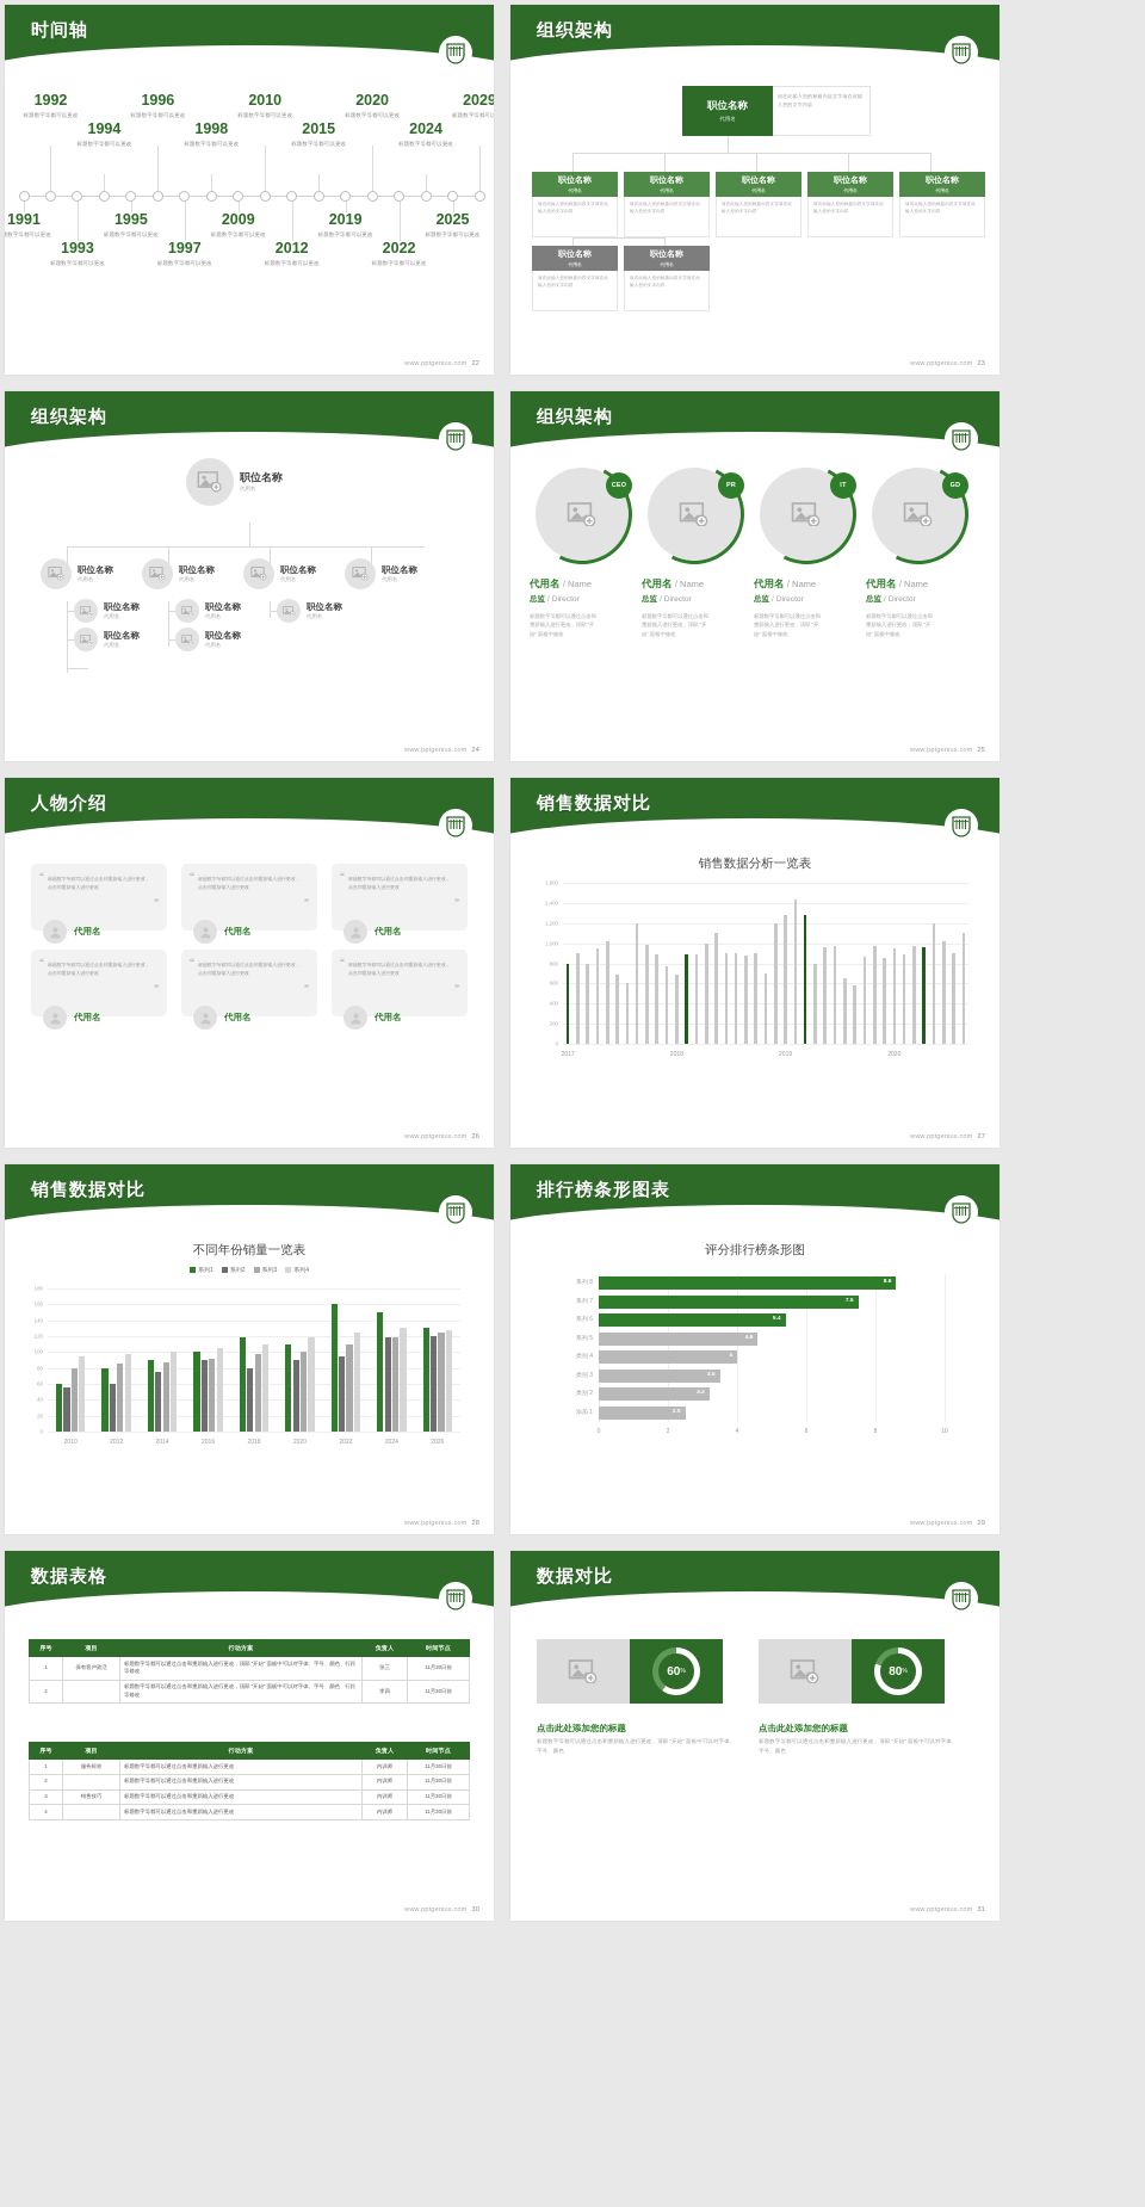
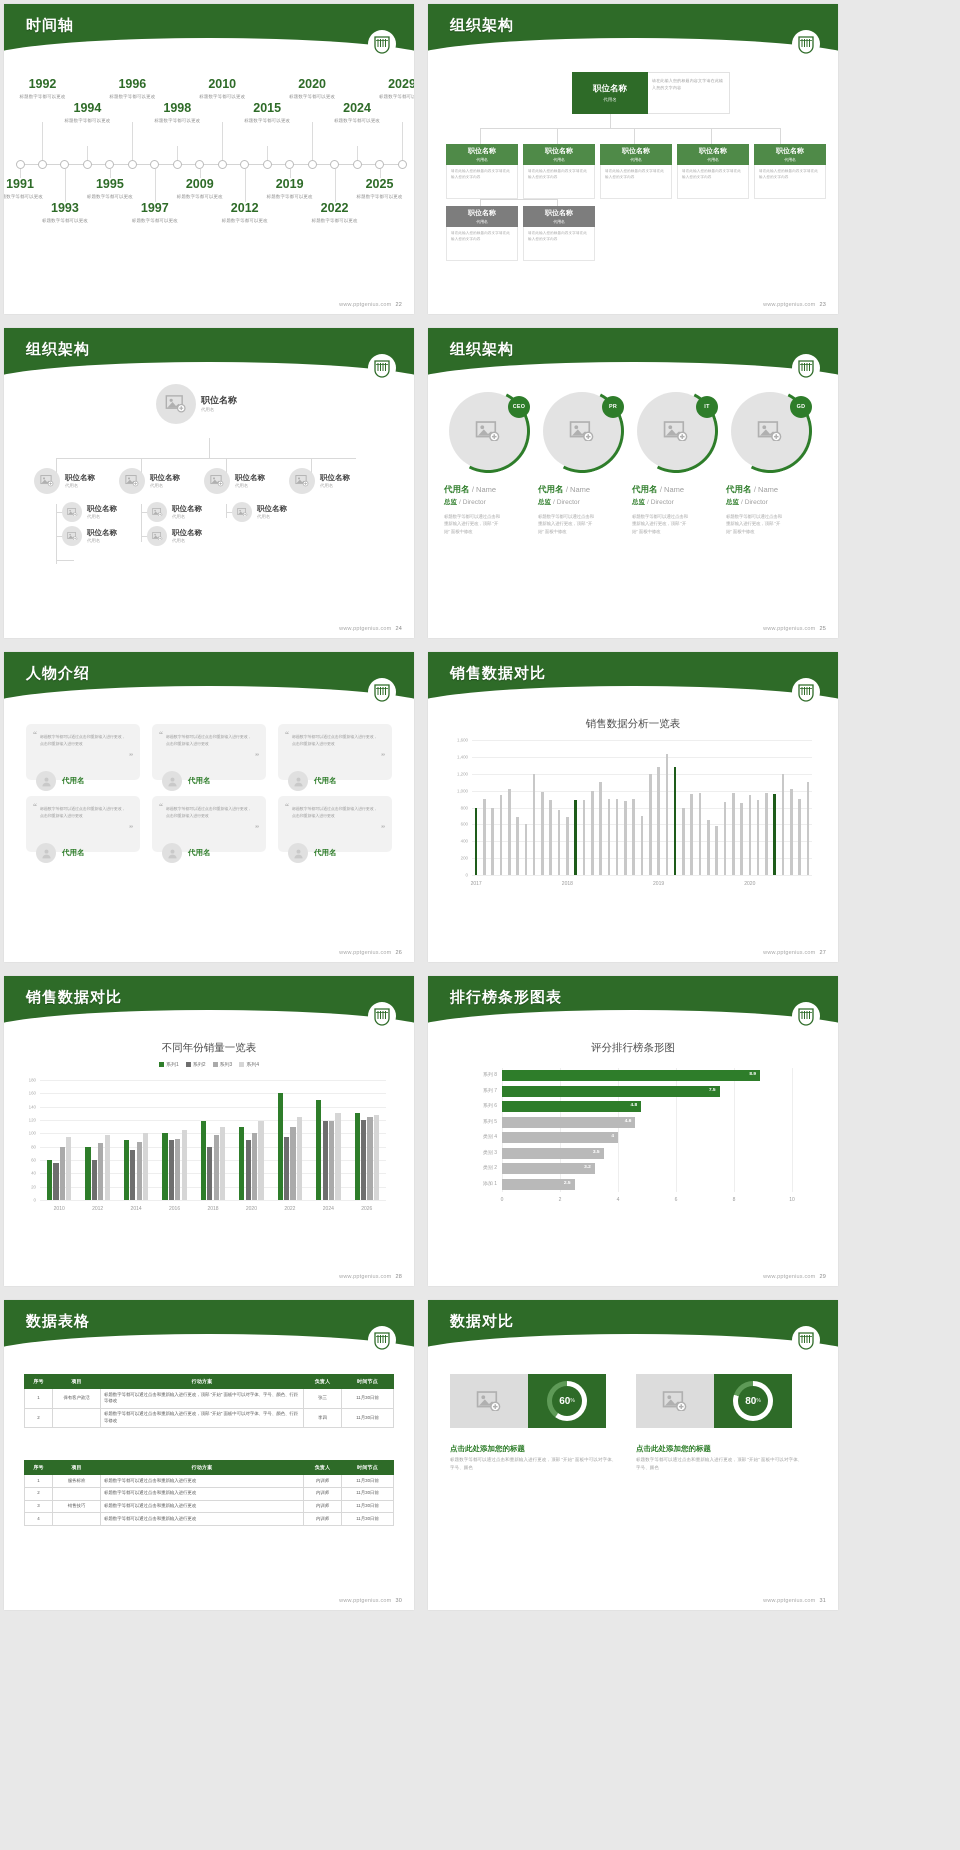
评分排行榜条形图/系列 8: 8.6 -> 8.9
评分排行榜条形图/系列 6: 5.4 -> 4.8
